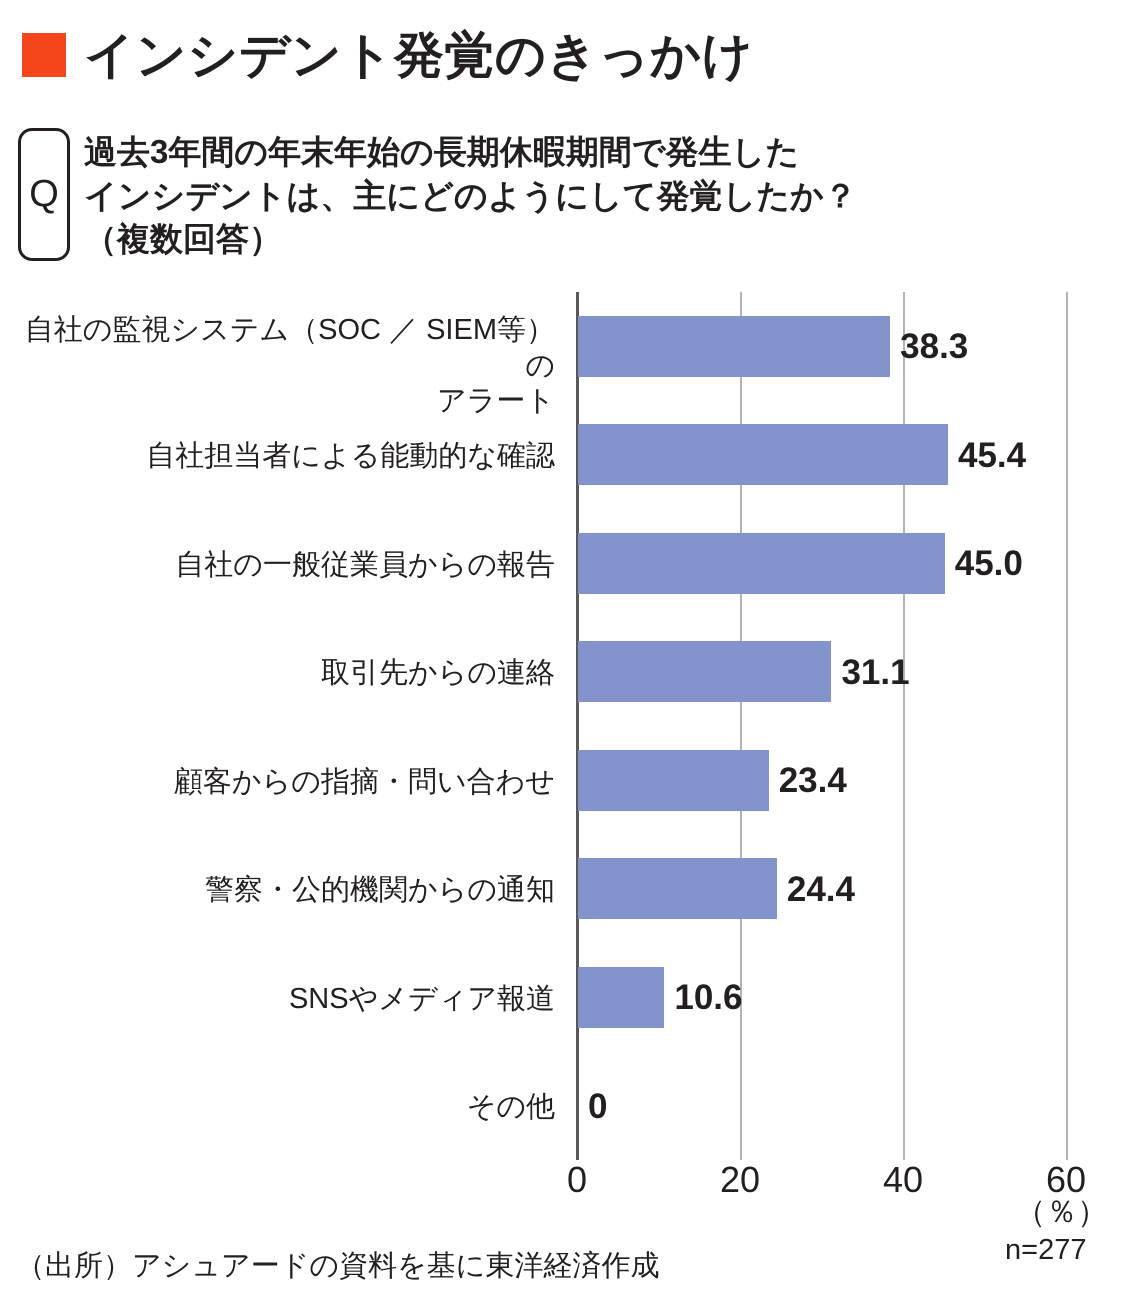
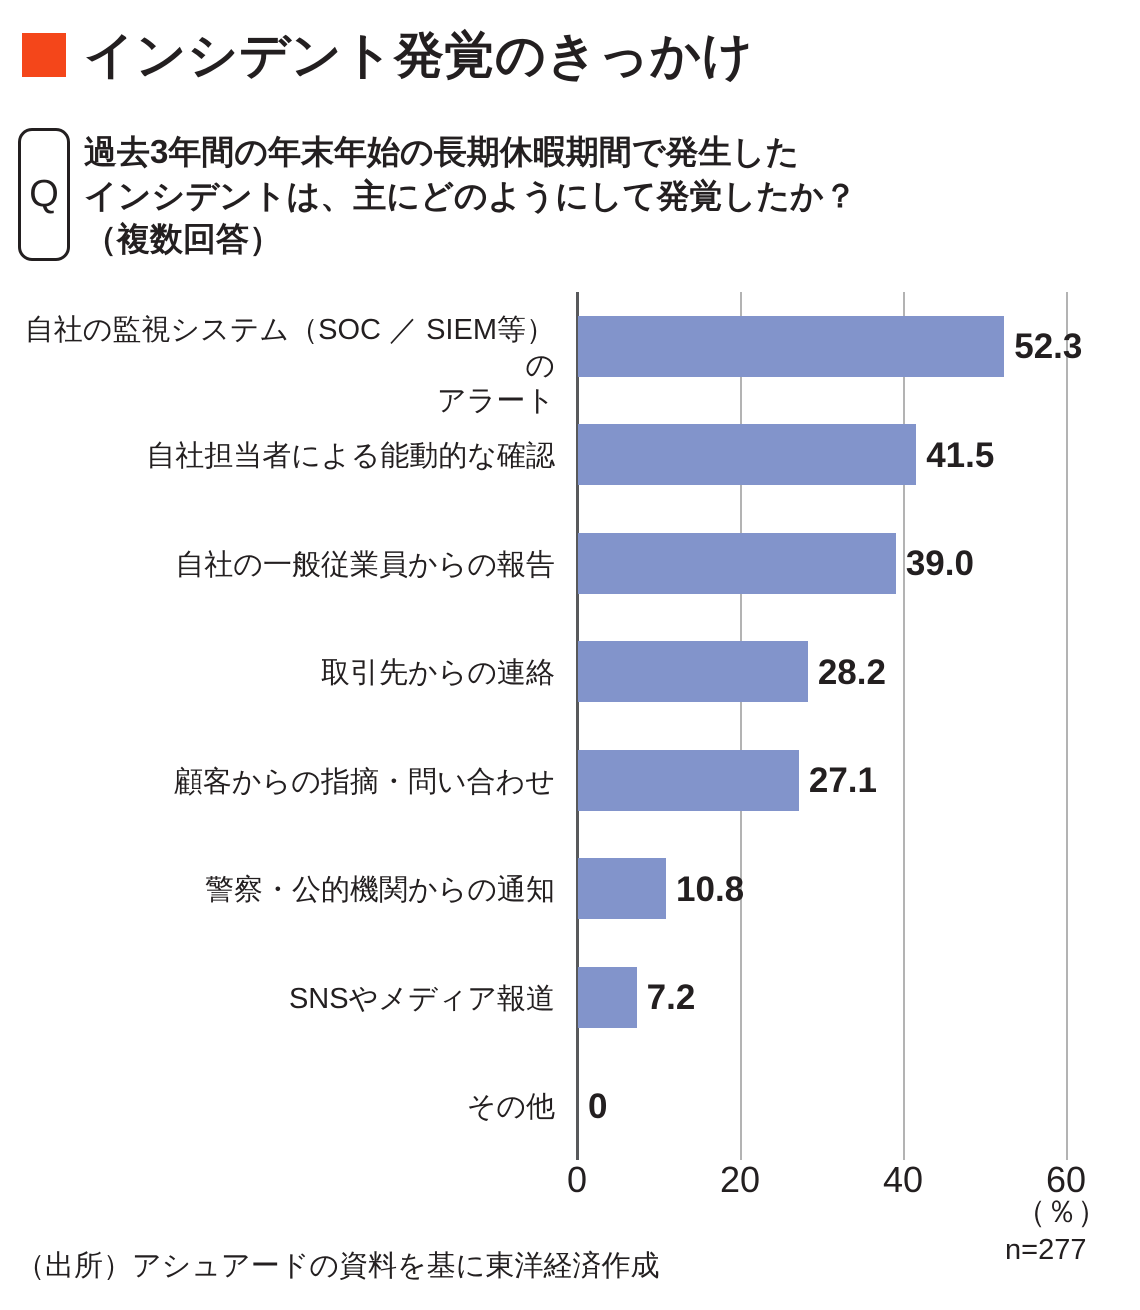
自社の監視システム（SOC ／ SIEM等）の アラート: 38.3 -> 52.3
自社担当者による能動的な確認: 45.4 -> 41.5
自社の一般従業員からの報告: 45.0 -> 39.0
取引先からの連絡: 31.1 -> 28.2
顧客からの指摘・問い合わせ: 23.4 -> 27.1
警察・公的機関からの通知: 24.4 -> 10.8
SNSやメディア報道: 10.6 -> 7.2
